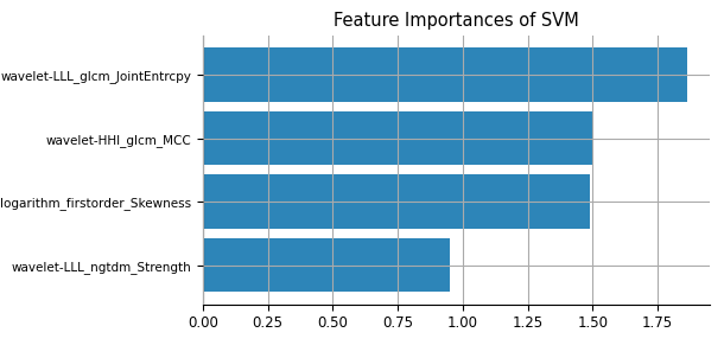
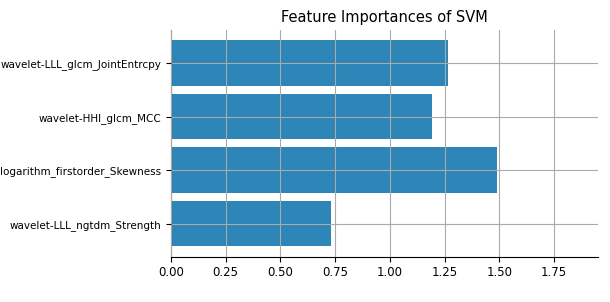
wavelet-LLL_glcm_JointEntrcpy: 1.865 -> 1.265
wavelet-HHI_glcm_MCC: 1.505 -> 1.195
wavelet-LLL_ngtdm_Strength: 0.950 -> 0.730
